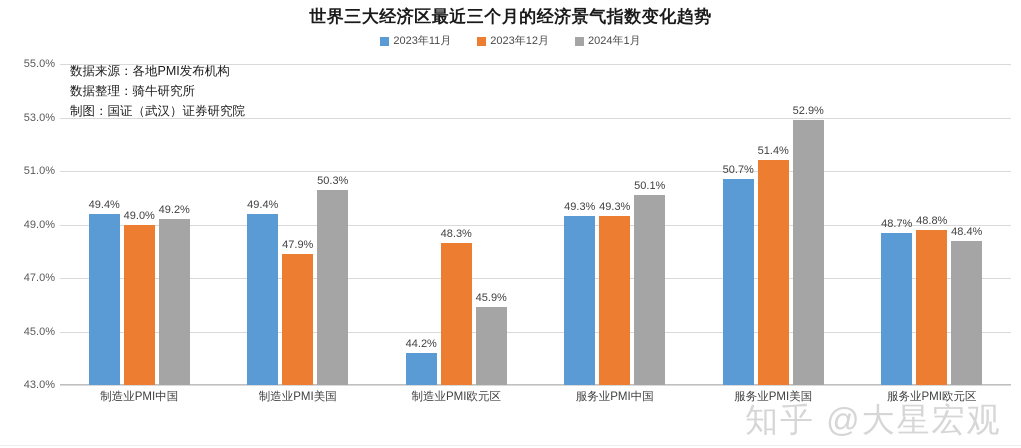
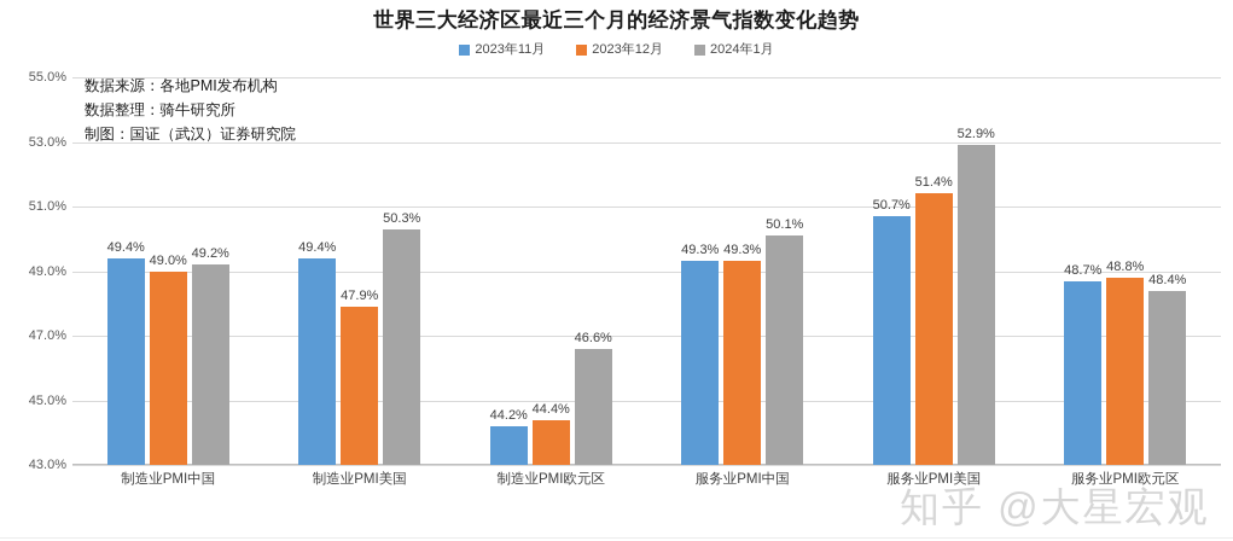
2023年12月/制造业PMI欧元区: 48.3% -> 44.4%
2024年1月/制造业PMI欧元区: 45.9% -> 46.6%
